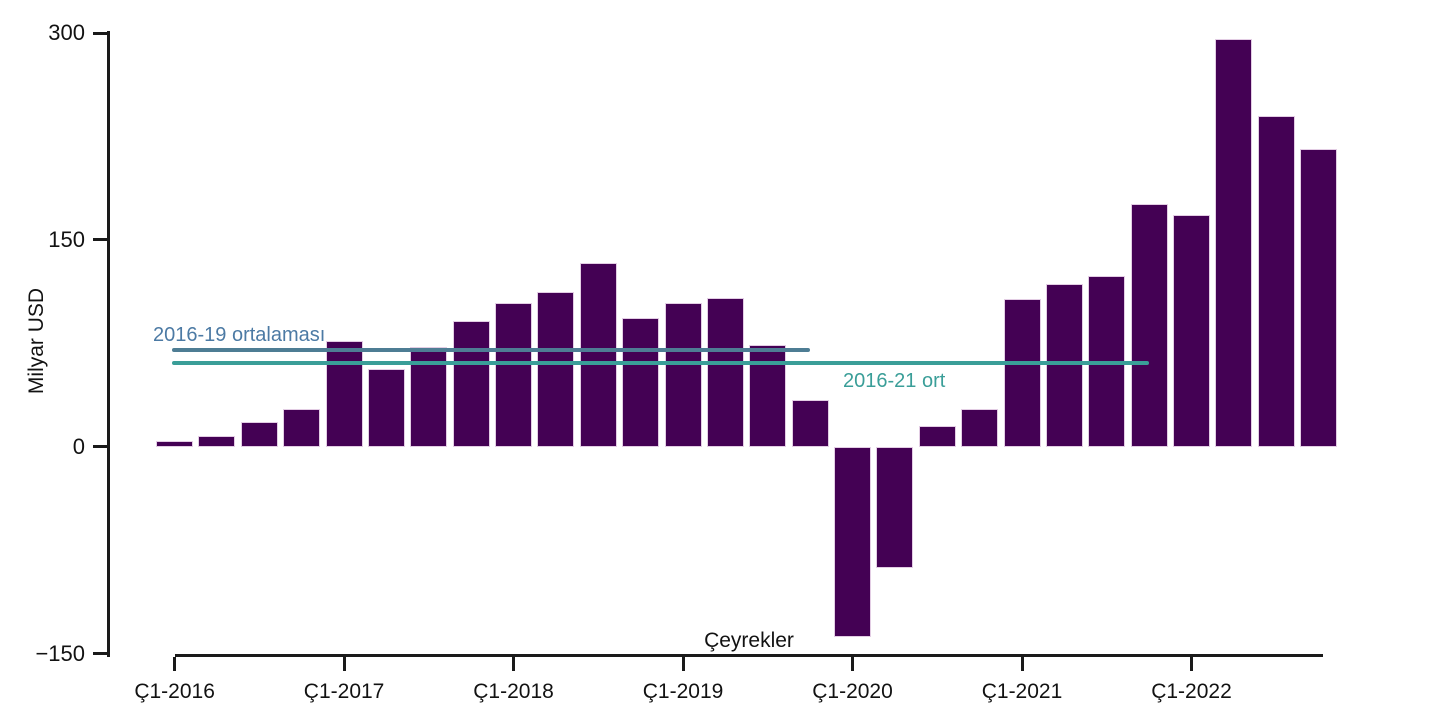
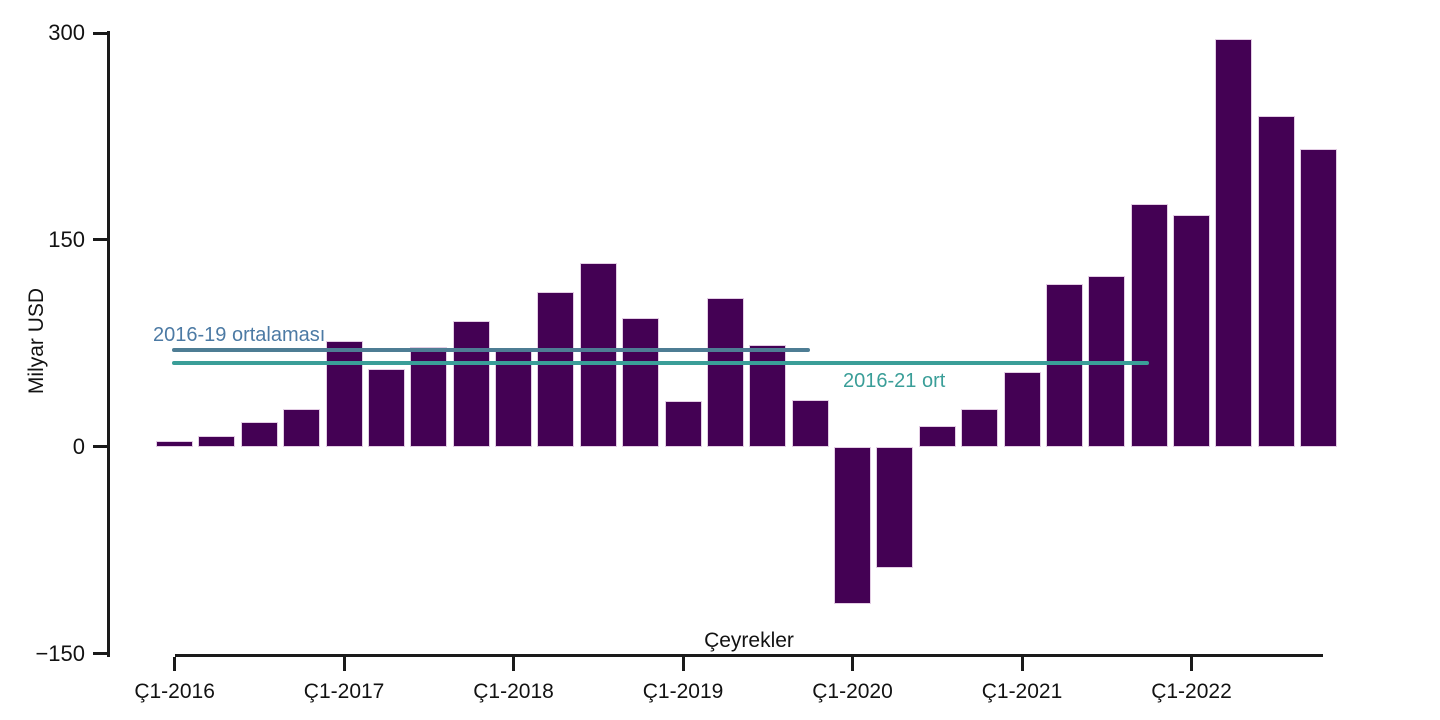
Ç1-2018: 104 -> 70
Ç1-2019: 104 -> 33
Ç1-2020: -138 -> -114
Ç1-2021: 107 -> 54
